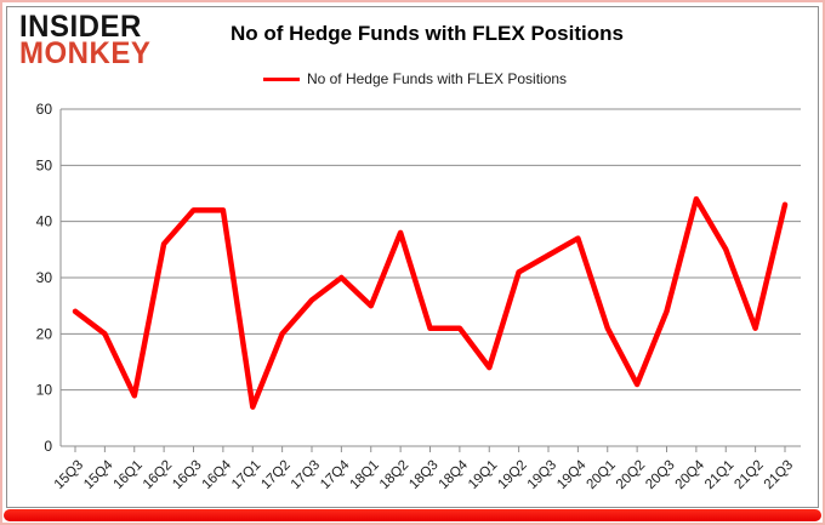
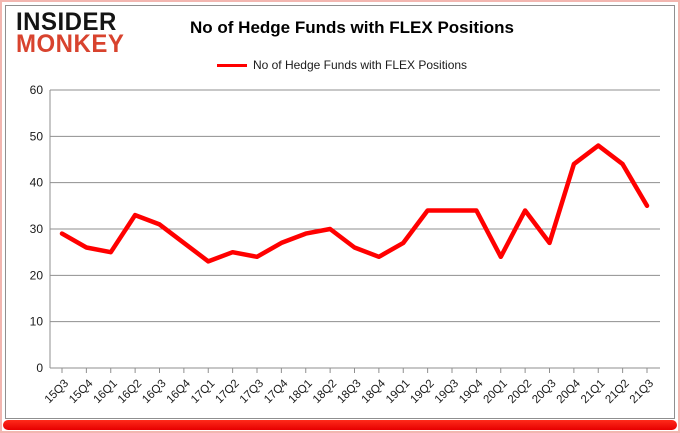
15Q3: 24 -> 29
15Q4: 20 -> 26
16Q1: 9 -> 25
16Q2: 36 -> 33
16Q3: 42 -> 31
16Q4: 42 -> 27
17Q1: 7 -> 23
17Q2: 20 -> 25
17Q3: 26 -> 24
17Q4: 30 -> 27
18Q1: 25 -> 29
18Q2: 38 -> 30
18Q3: 21 -> 26
18Q4: 21 -> 24
19Q1: 14 -> 27
19Q2: 31 -> 34
19Q4: 37 -> 34
20Q1: 21 -> 24
20Q2: 11 -> 34
20Q3: 24 -> 27
21Q1: 35 -> 48
21Q2: 21 -> 44
21Q3: 43 -> 35
